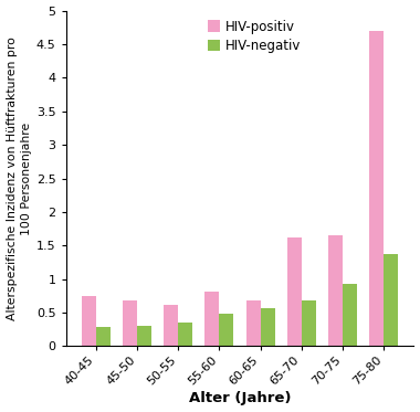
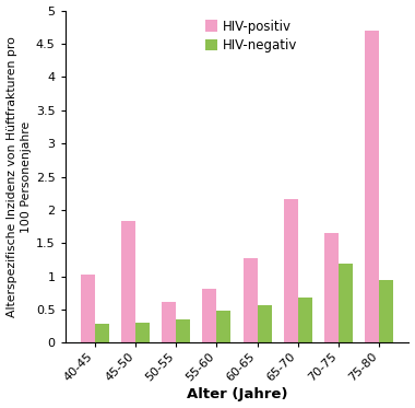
HIV-positiv/40-45: 0.75 -> 1.02
HIV-positiv/45-50: 0.68 -> 1.84
HIV-positiv/60-65: 0.68 -> 1.28
HIV-positiv/65-70: 1.62 -> 2.16
HIV-negativ/70-75: 0.93 -> 1.20
HIV-negativ/75-80: 1.37 -> 0.94
